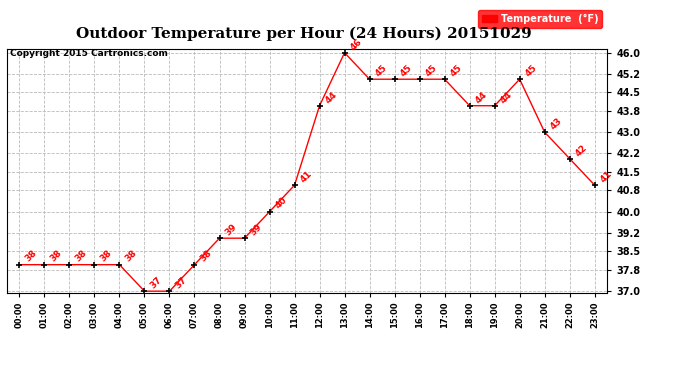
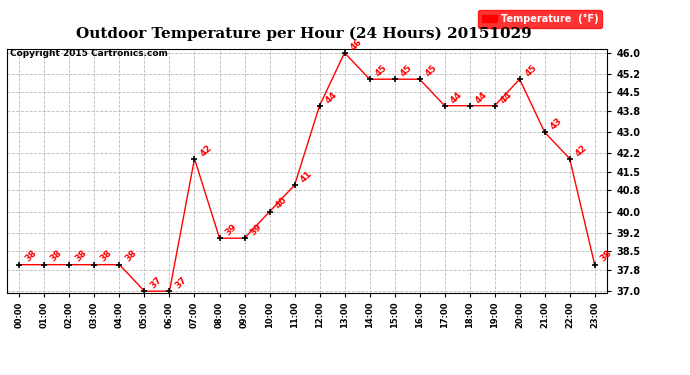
07:00: 38 -> 42
17:00: 45 -> 44
23:00: 41 -> 38
